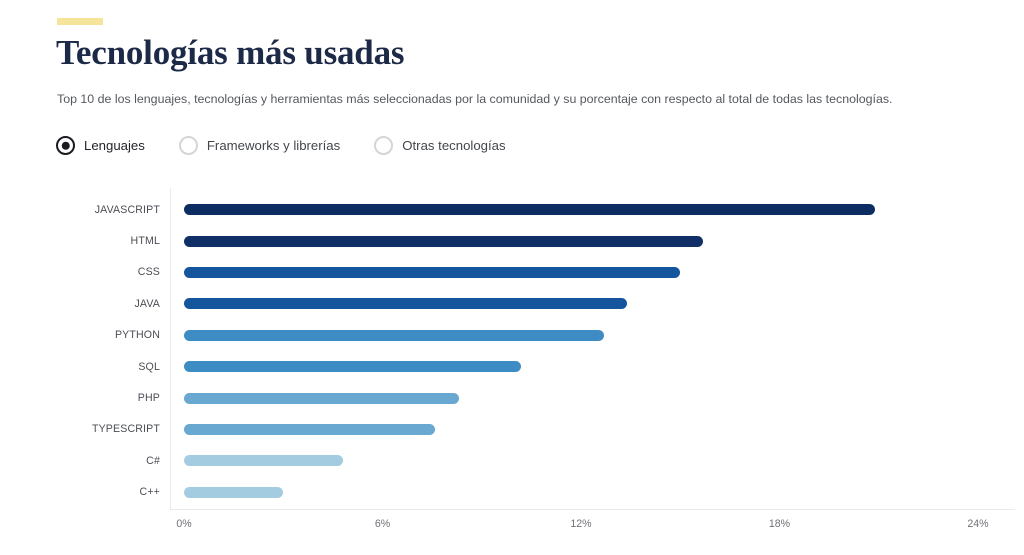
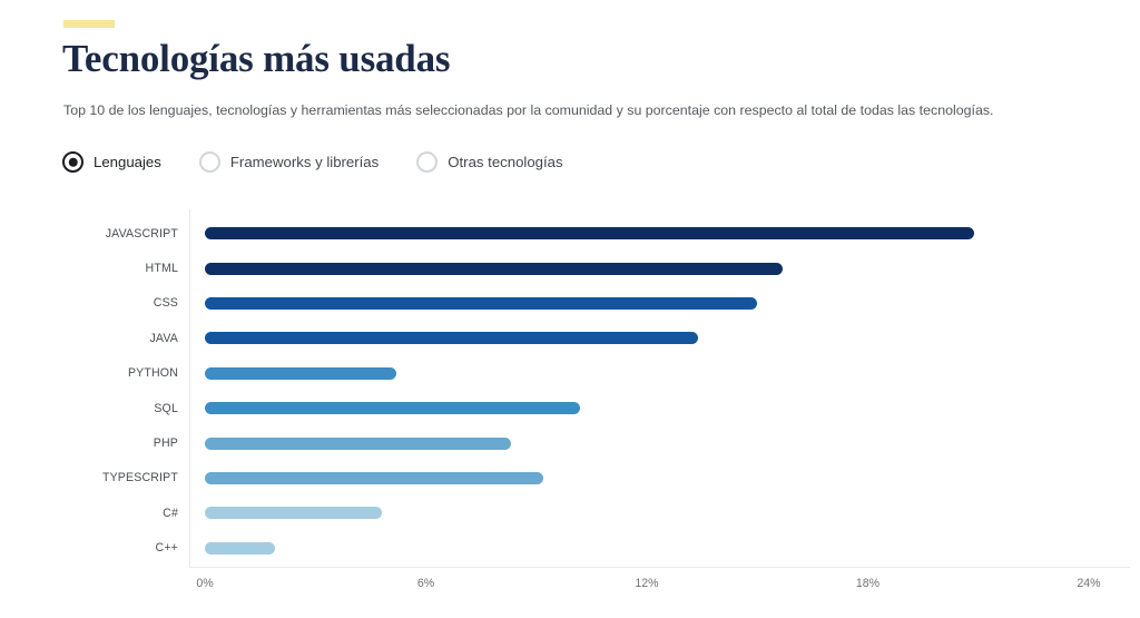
PYTHON: 12.7% -> 5.2%
TYPESCRIPT: 7.6% -> 9.2%
C++: 3.0% -> 1.9%
